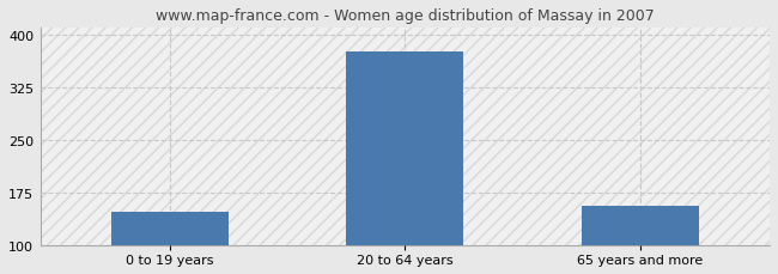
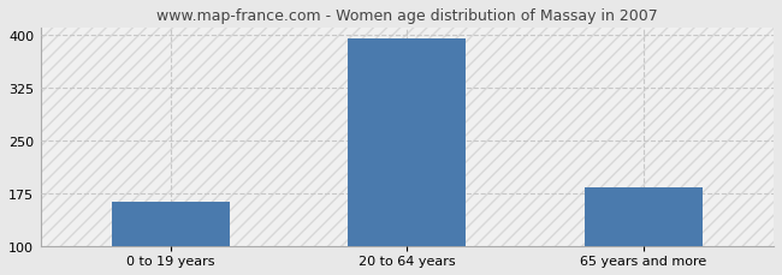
0 to 19 years: 148 -> 163
20 to 64 years: 376 -> 395
65 years and more: 156 -> 183
